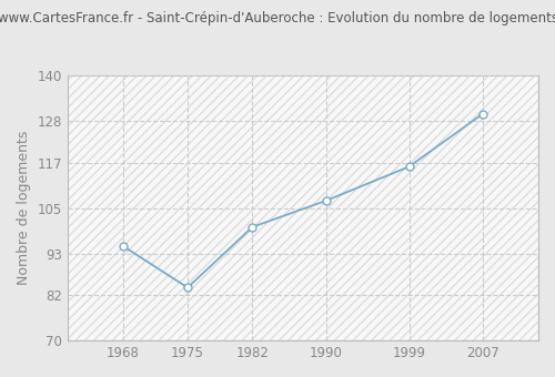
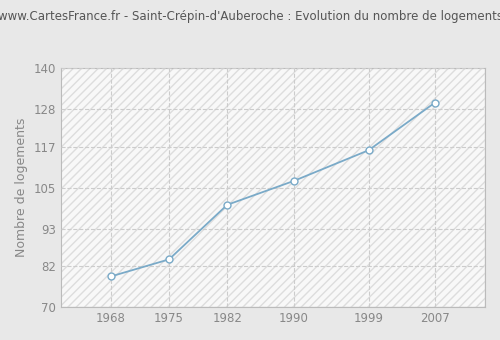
1968: 95 -> 79
